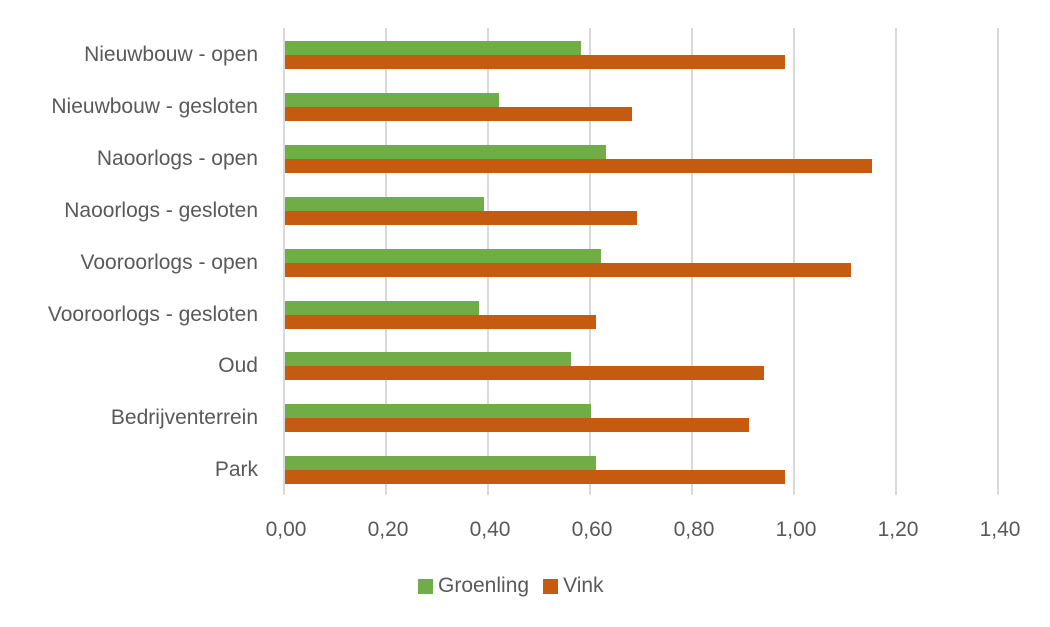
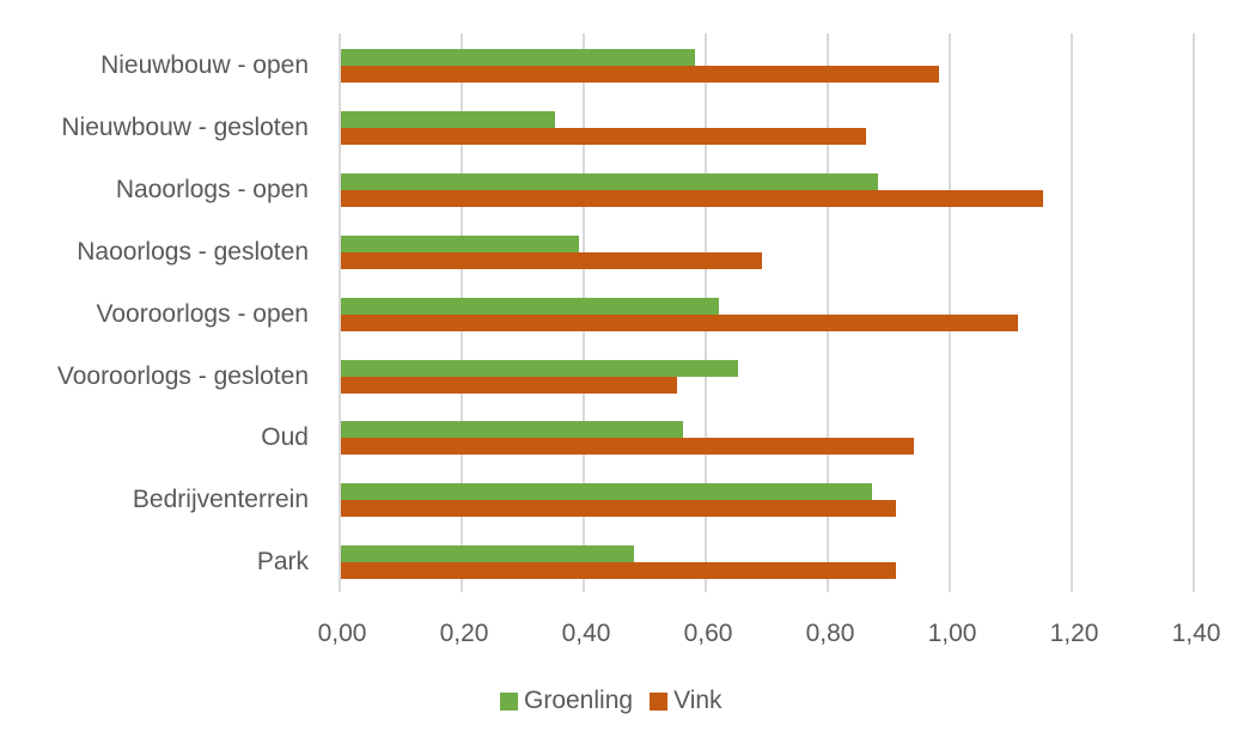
Groenling/Nieuwbouw - gesloten: 0,42 -> 0,35
Vink/Nieuwbouw - gesloten: 0,68 -> 0,86
Groenling/Naoorlogs - open: 0,63 -> 0,88
Groenling/Vooroorlogs - gesloten: 0,38 -> 0,65
Vink/Vooroorlogs - gesloten: 0,61 -> 0,55
Groenling/Bedrijventerrein: 0,60 -> 0,87
Groenling/Park: 0,61 -> 0,48
Vink/Park: 0,98 -> 0,91
